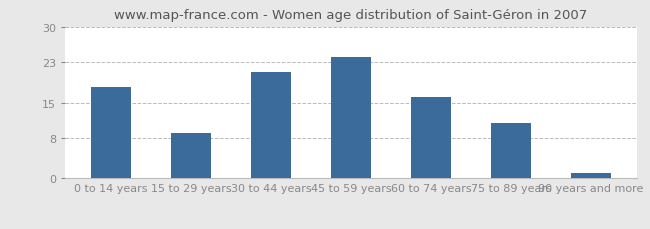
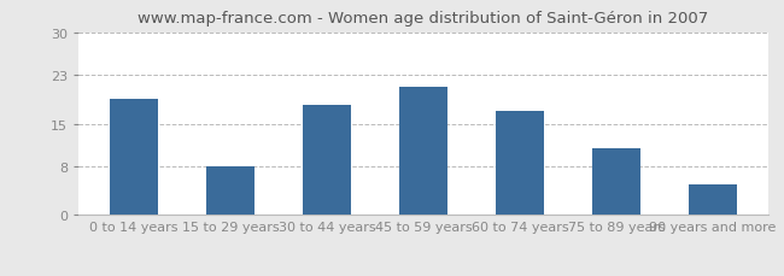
0 to 14 years: 18 -> 19
15 to 29 years: 9 -> 8
30 to 44 years: 21 -> 18
45 to 59 years: 24 -> 21
60 to 74 years: 16 -> 17
90 years and more: 1 -> 5
